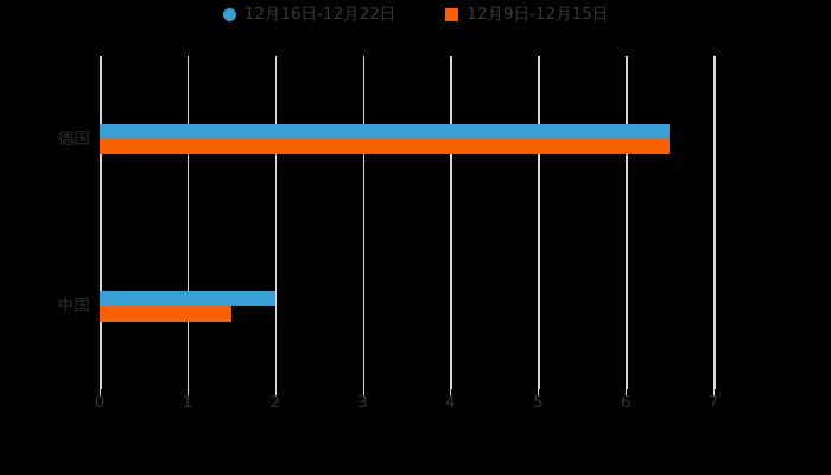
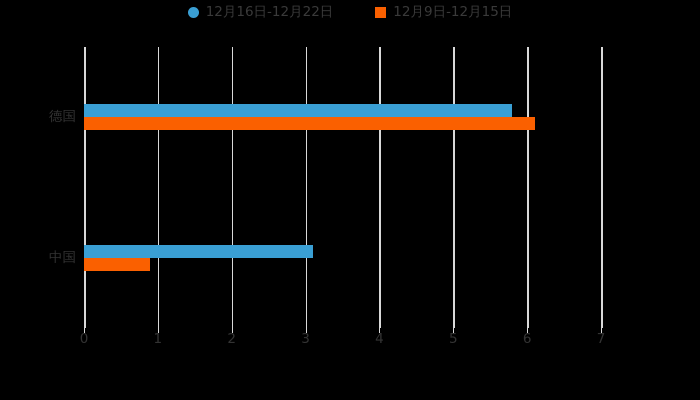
12月16日-12月22日/德国: 6.5 -> 5.8
12月9日-12月15日/德国: 6.5 -> 6.1
12月16日-12月22日/中国: 2.0 -> 3.1
12月9日-12月15日/中国: 1.5 -> 0.9
